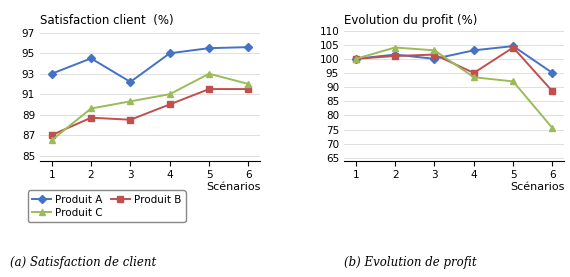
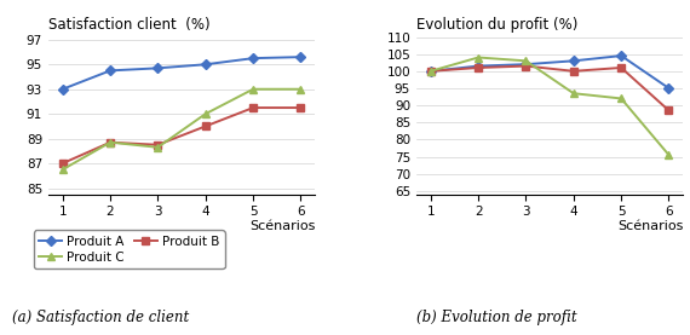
Satisfaction client (%)/Produit C/2: 89.6 -> 88.7
Satisfaction client (%)/Produit A/3: 92.2 -> 94.7
Satisfaction client (%)/Produit C/3: 90.3 -> 88.3
Satisfaction client (%)/Produit C/6: 92.0 -> 93.0
Evolution du profit (%)/Produit A/3: 100.0 -> 102.0
Evolution du profit (%)/Produit B/4: 95.0 -> 100.0
Evolution du profit (%)/Produit B/5: 104.0 -> 101.0
